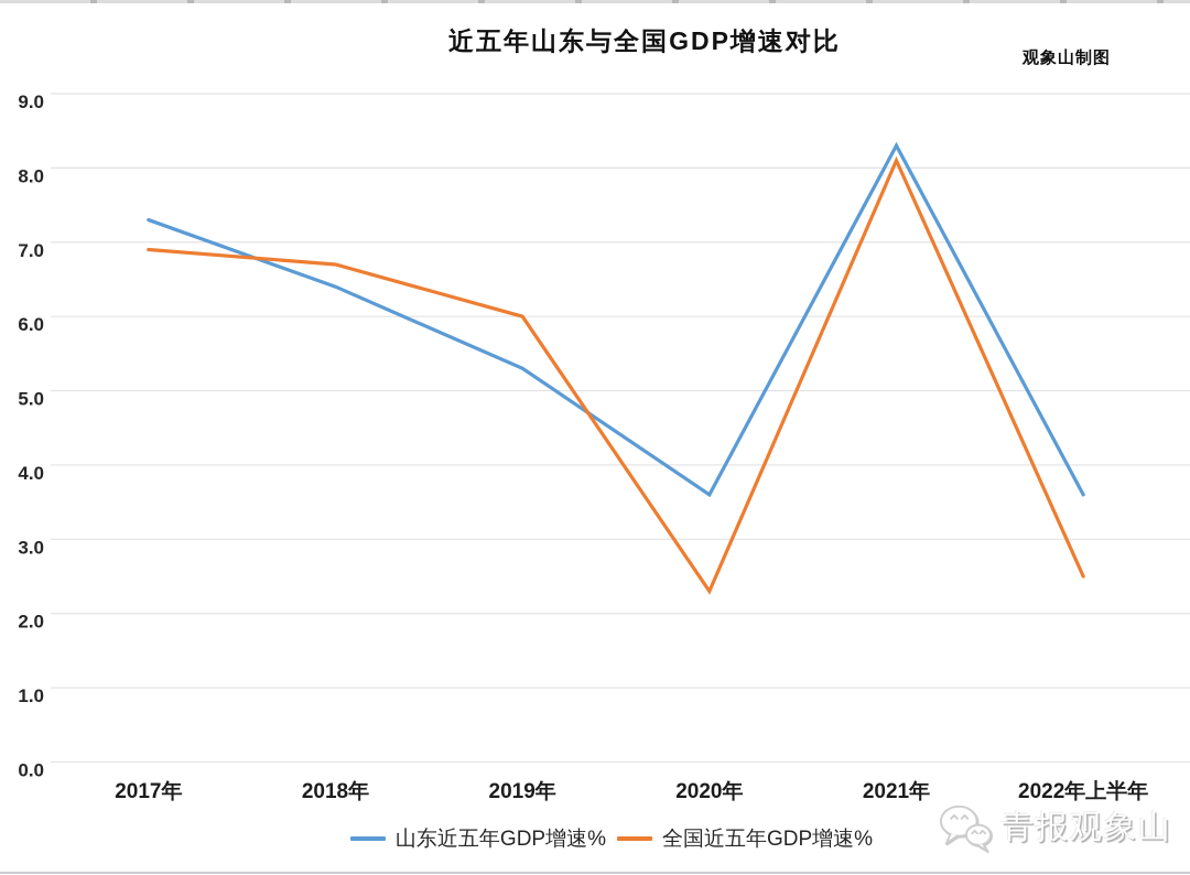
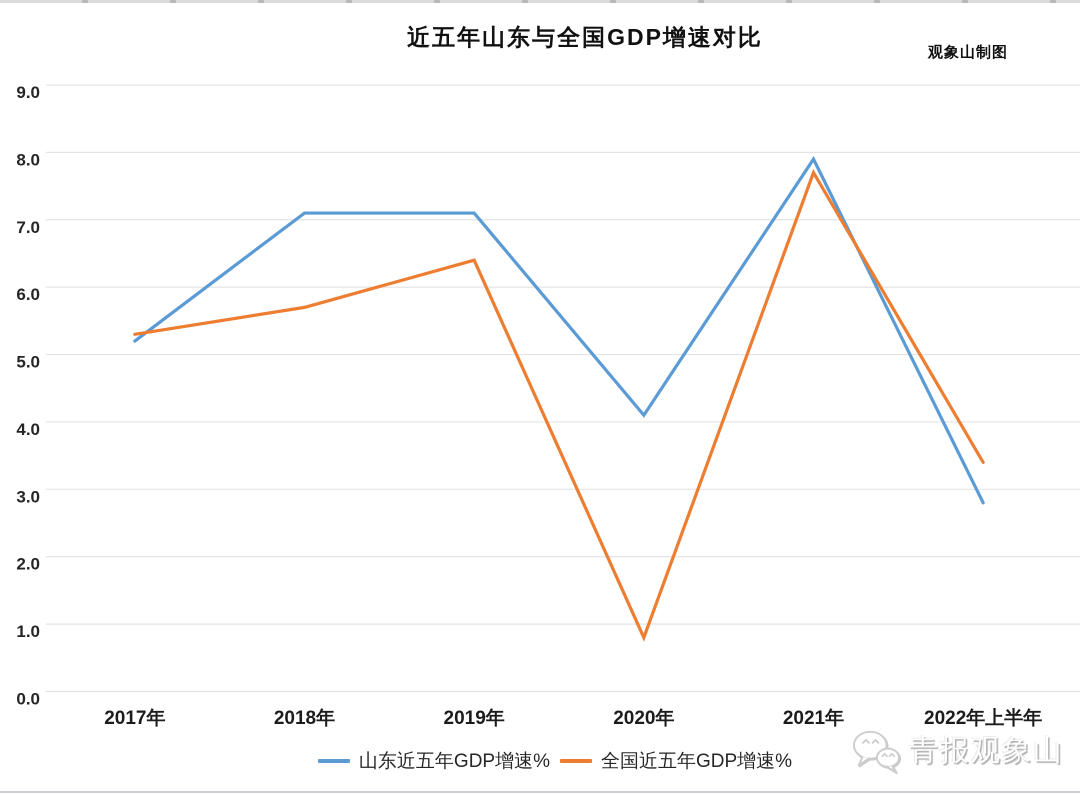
山东近五年GDP增速%/2017年: 7.3 -> 5.2
全国近五年GDP增速%/2017年: 6.9 -> 5.3
山东近五年GDP增速%/2018年: 6.4 -> 7.1
全国近五年GDP增速%/2018年: 6.7 -> 5.7
山东近五年GDP增速%/2019年: 5.3 -> 7.1
全国近五年GDP增速%/2019年: 6.0 -> 6.4
山东近五年GDP增速%/2020年: 3.6 -> 4.1
全国近五年GDP增速%/2020年: 2.3 -> 0.8
山东近五年GDP增速%/2021年: 8.3 -> 7.9
全国近五年GDP增速%/2021年: 8.1 -> 7.7
山东近五年GDP增速%/2022年上半年: 3.6 -> 2.8
全国近五年GDP增速%/2022年上半年: 2.5 -> 3.4
